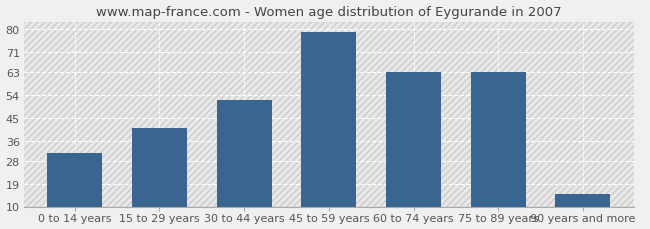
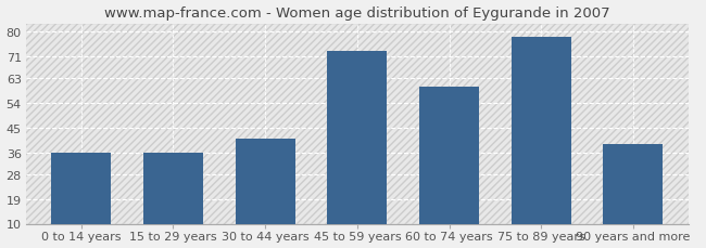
0 to 14 years: 31 -> 36
15 to 29 years: 41 -> 36
30 to 44 years: 52 -> 41
45 to 59 years: 79 -> 73
60 to 74 years: 63 -> 60
75 to 89 years: 63 -> 78
90 years and more: 15 -> 39
